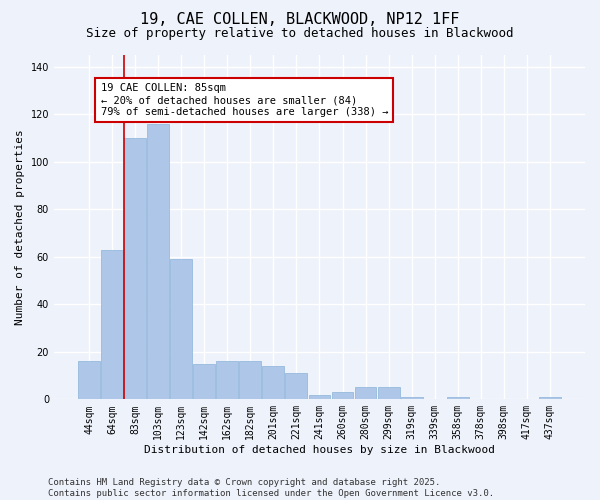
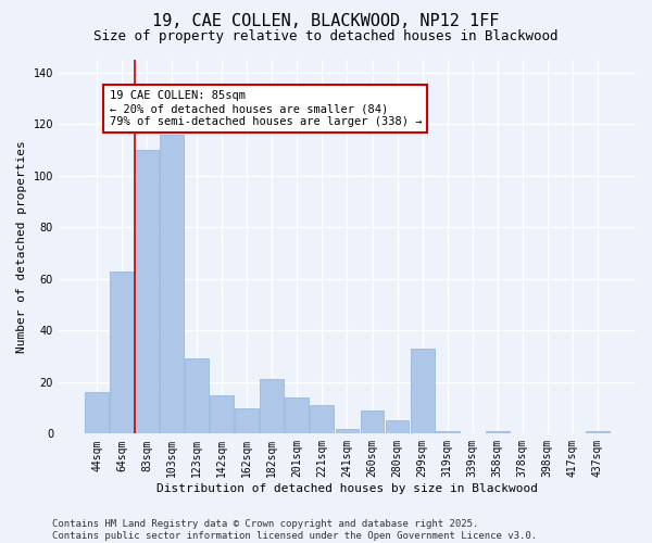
123sqm: 59 -> 29
162sqm: 16 -> 10
182sqm: 16 -> 21
260sqm: 3 -> 9
299sqm: 5 -> 33
